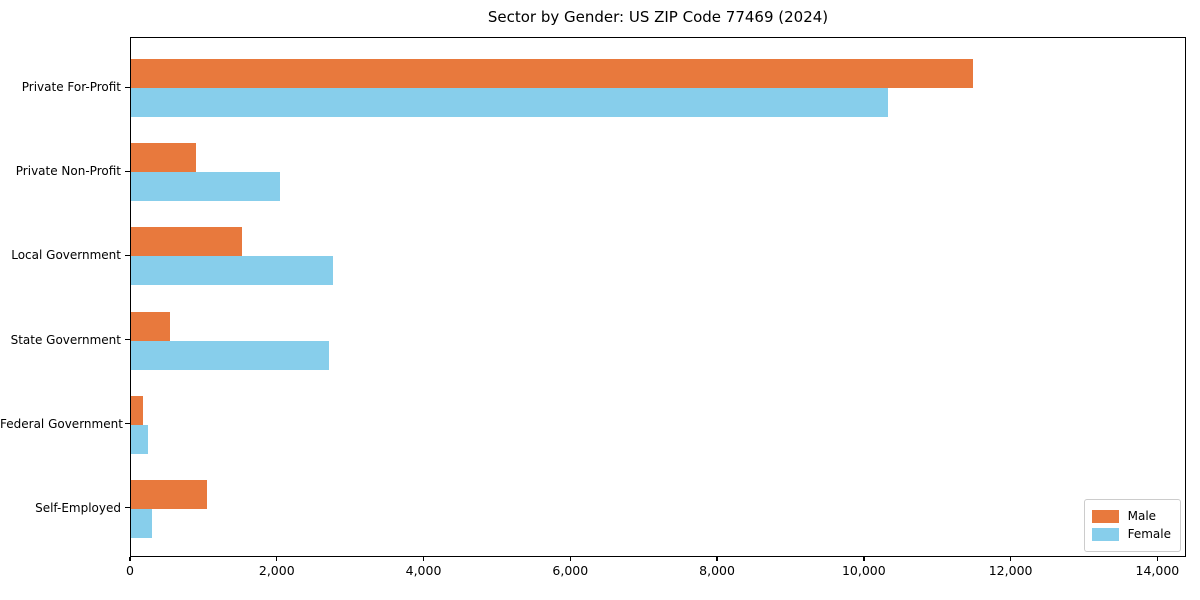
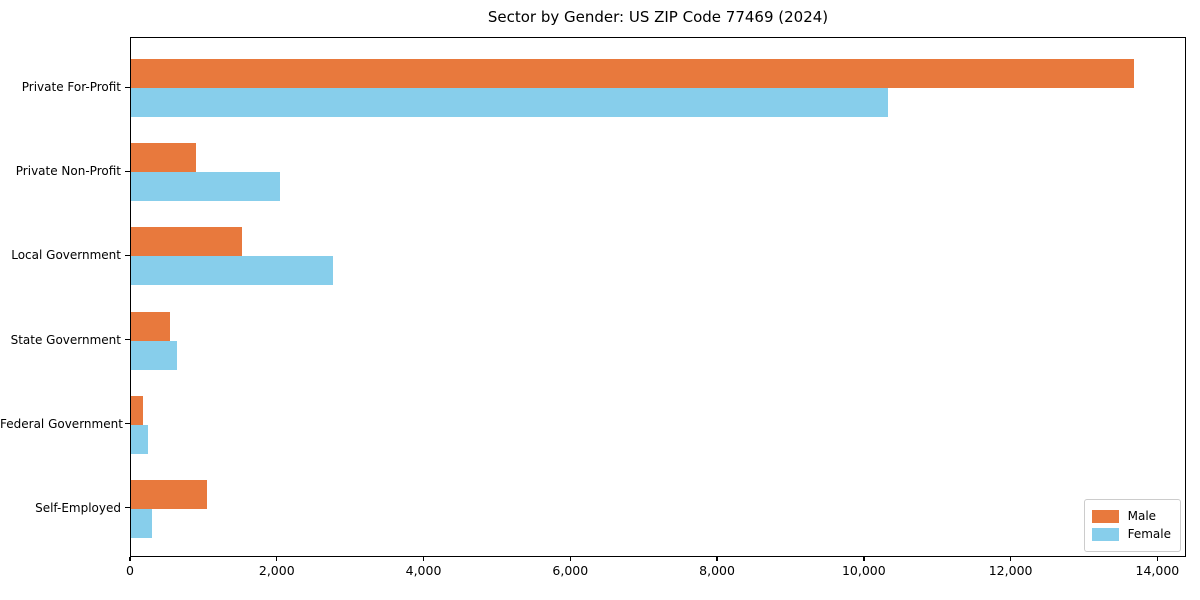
Male/Private For-Profit: 11500 -> 13700
Female/State Government: 2700 -> 600
